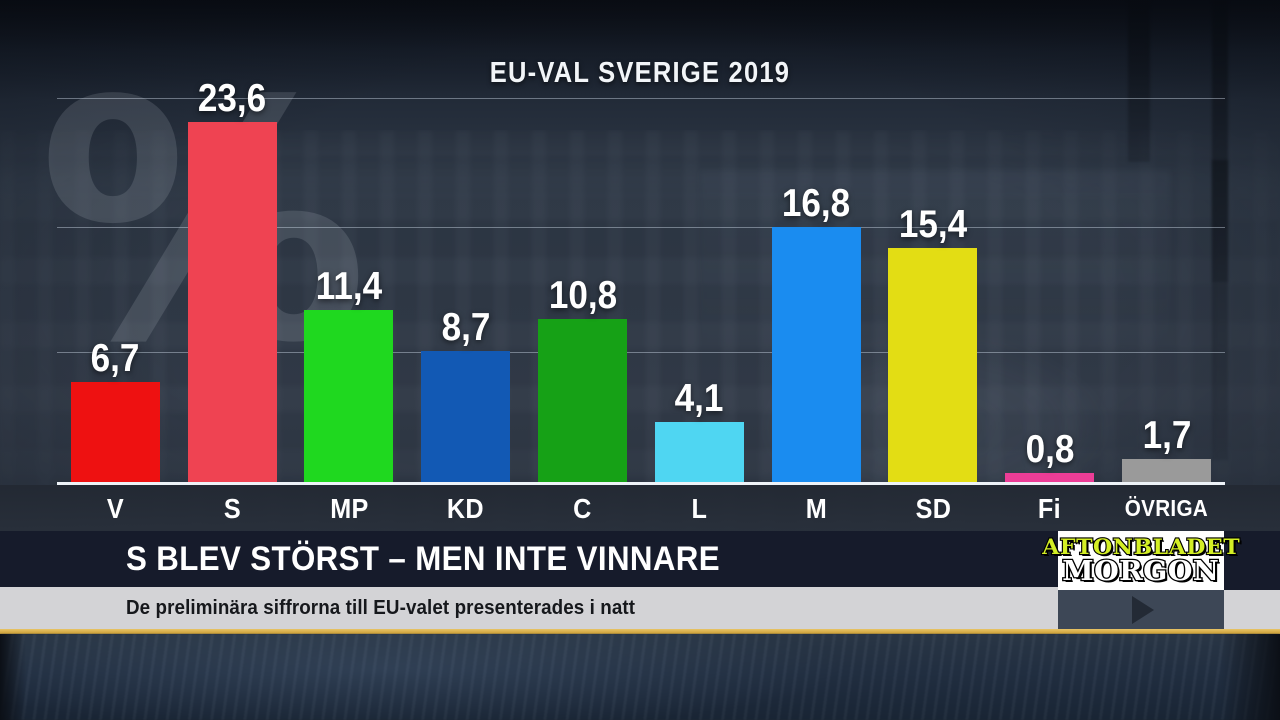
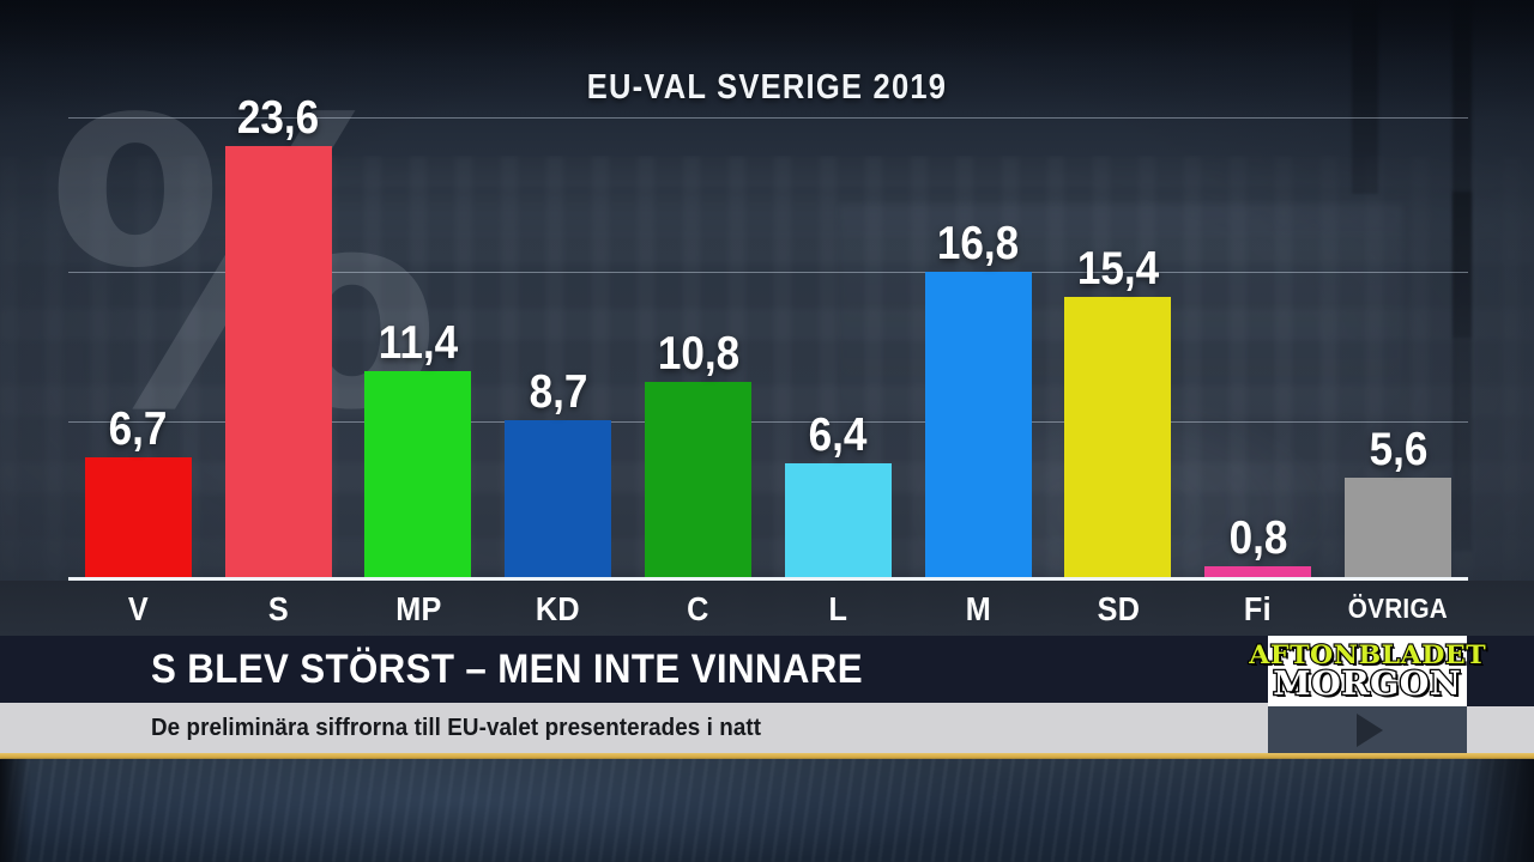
L: 4,1 -> 6,4
ÖVRIGA: 1,7 -> 5,6
